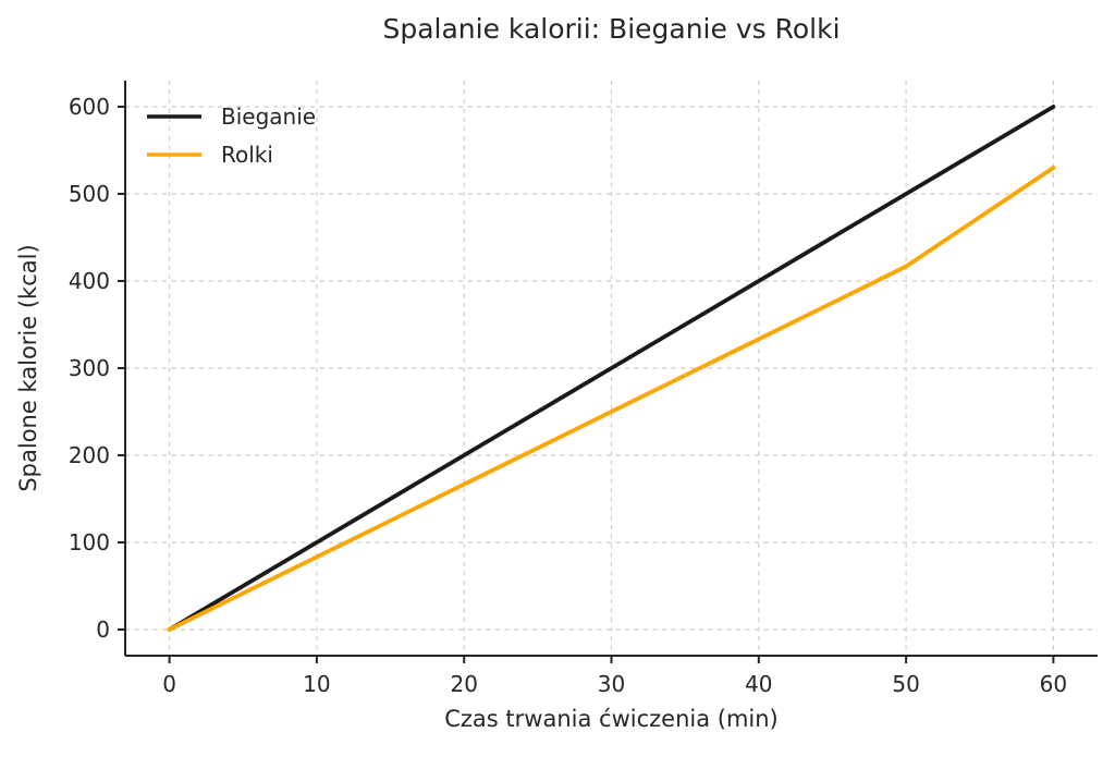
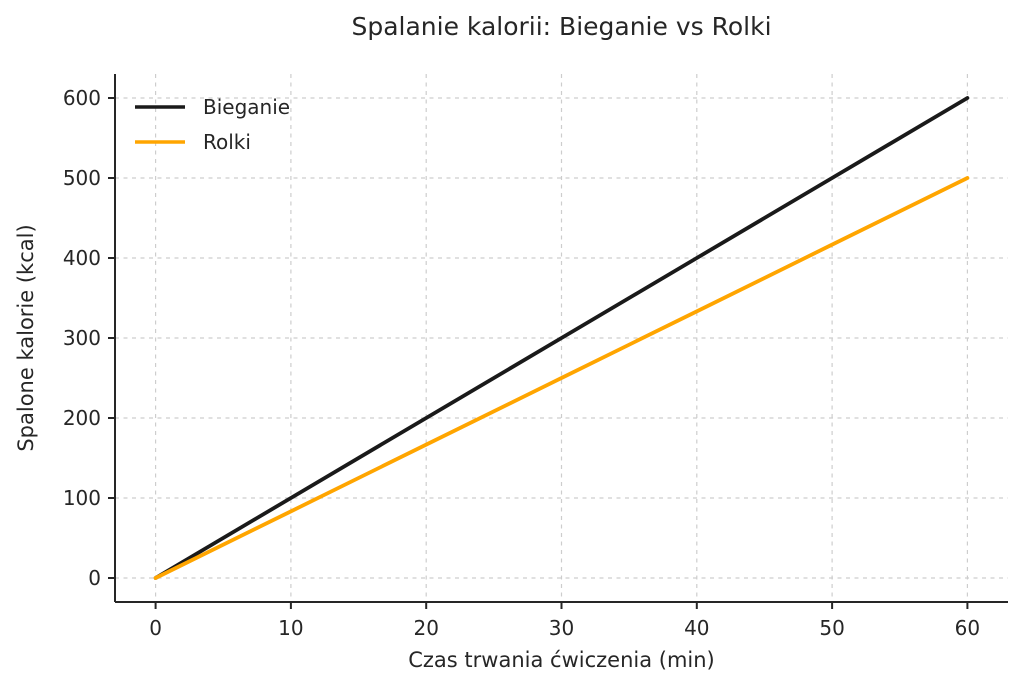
Rolki/60: 530 -> 500
